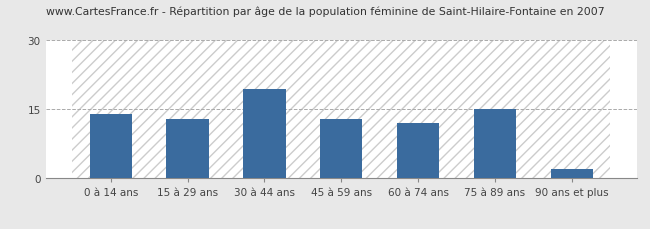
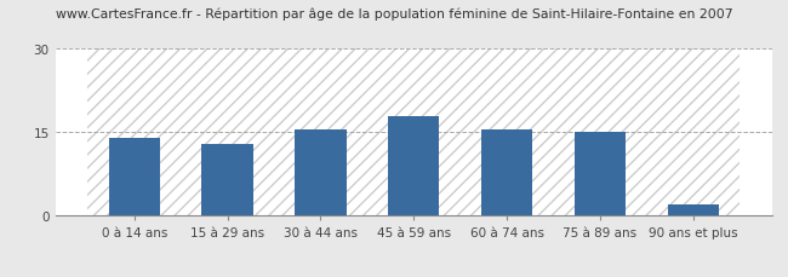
30 à 44 ans: 19.5 -> 15.5
45 à 59 ans: 13.0 -> 18.0
60 à 74 ans: 12.0 -> 15.5
